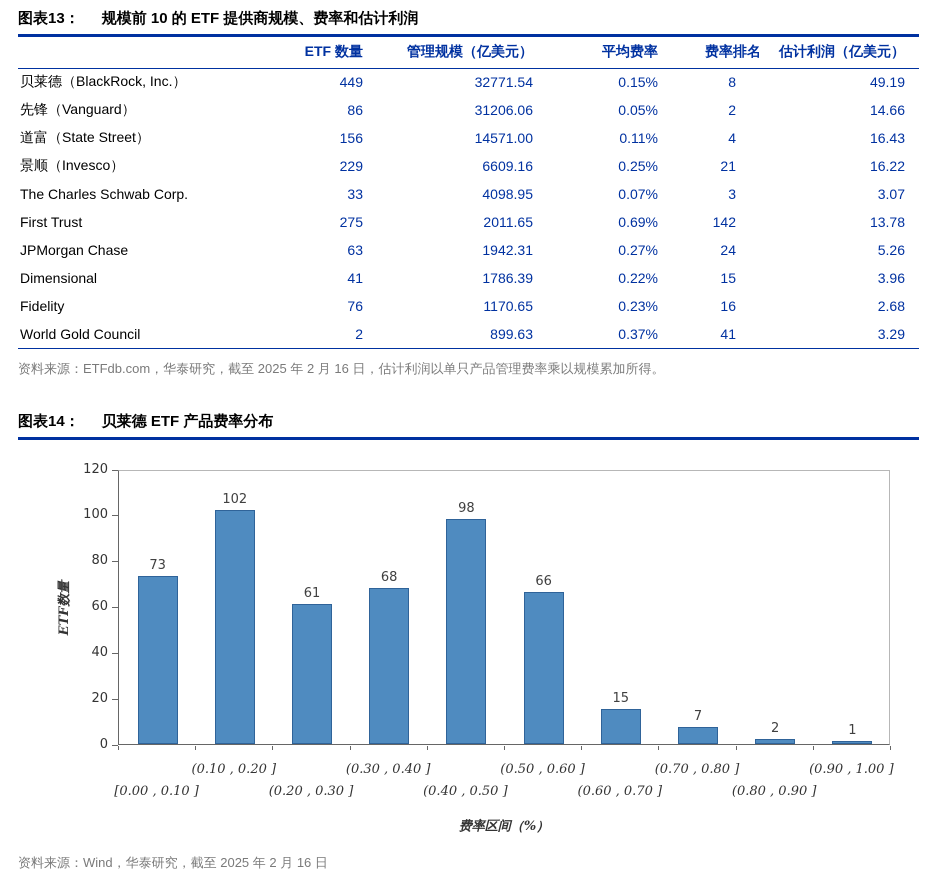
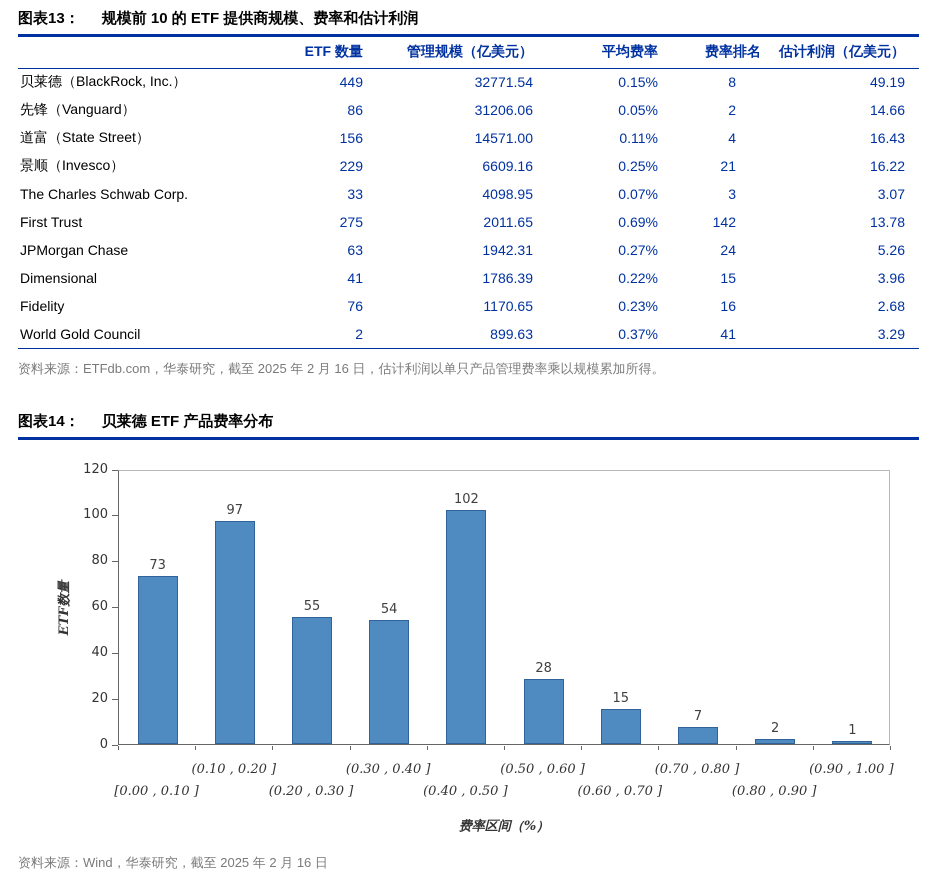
(0.10 , 0.20 ]: 102 -> 97
(0.20 , 0.30 ]: 61 -> 55
(0.30 , 0.40 ]: 68 -> 54
(0.40 , 0.50 ]: 98 -> 102
(0.50 , 0.60 ]: 66 -> 28
